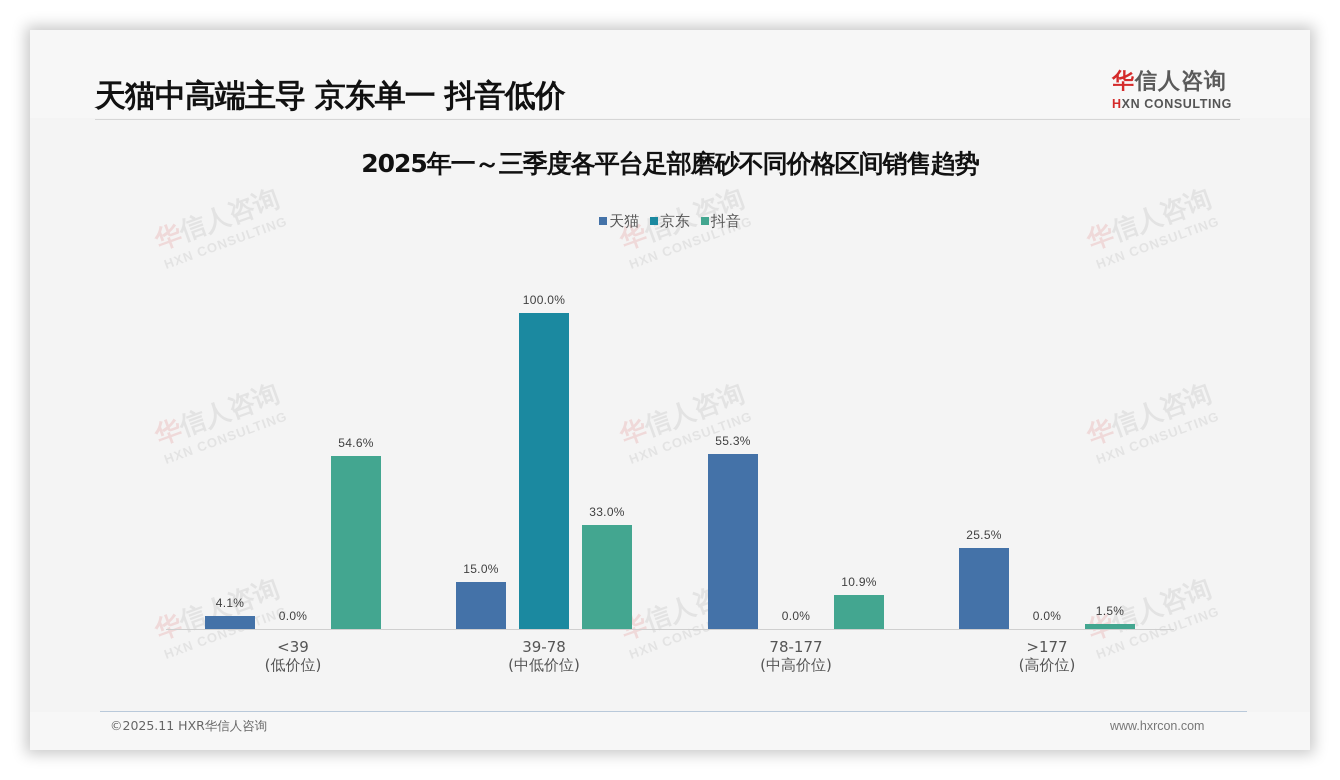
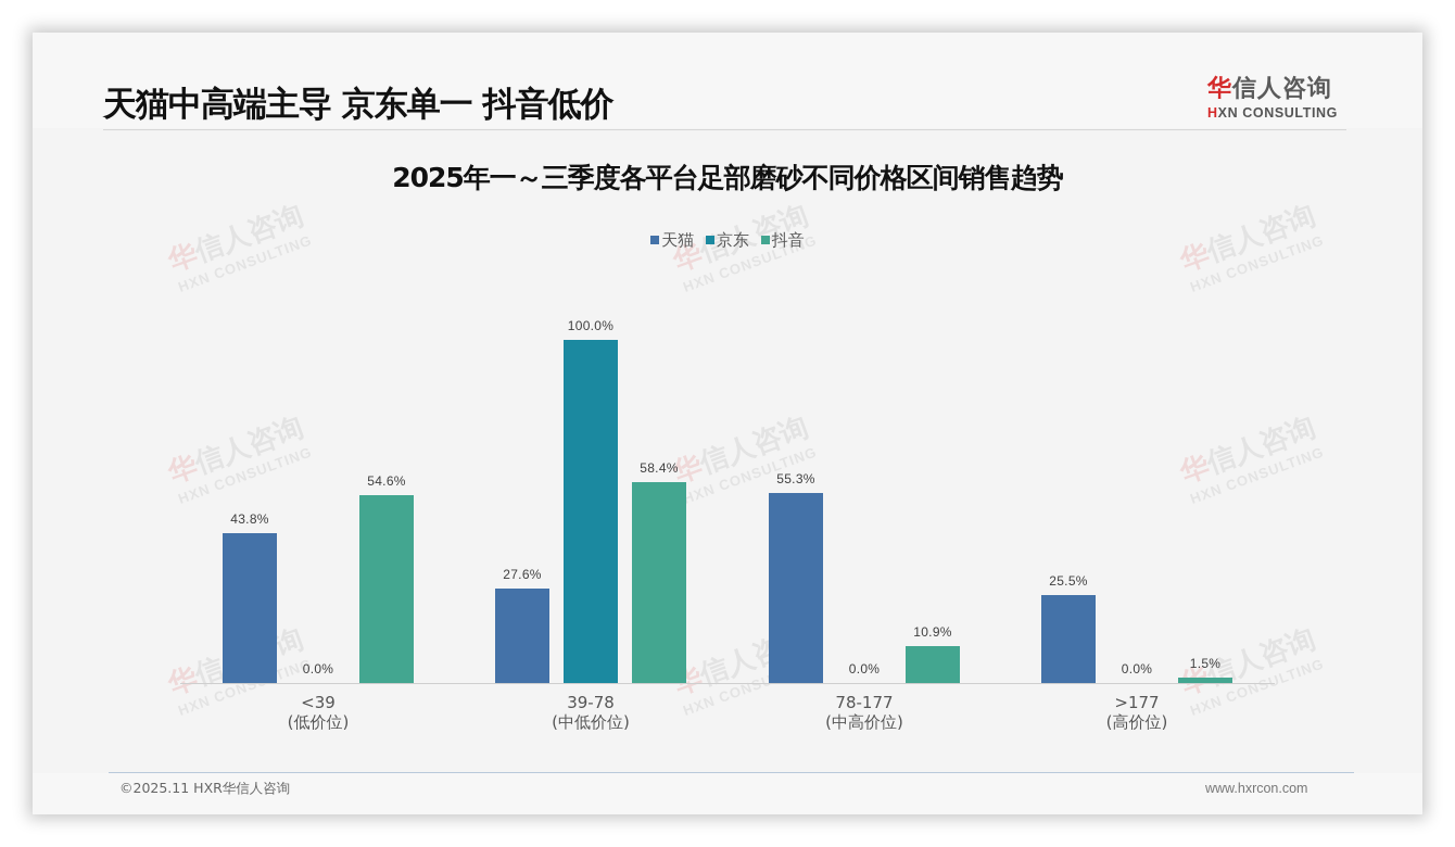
天猫/<39 (低价位): 4.1% -> 43.8%
天猫/39-78 (中低价位): 15.0% -> 27.6%
抖音/39-78 (中低价位): 33.0% -> 58.4%
